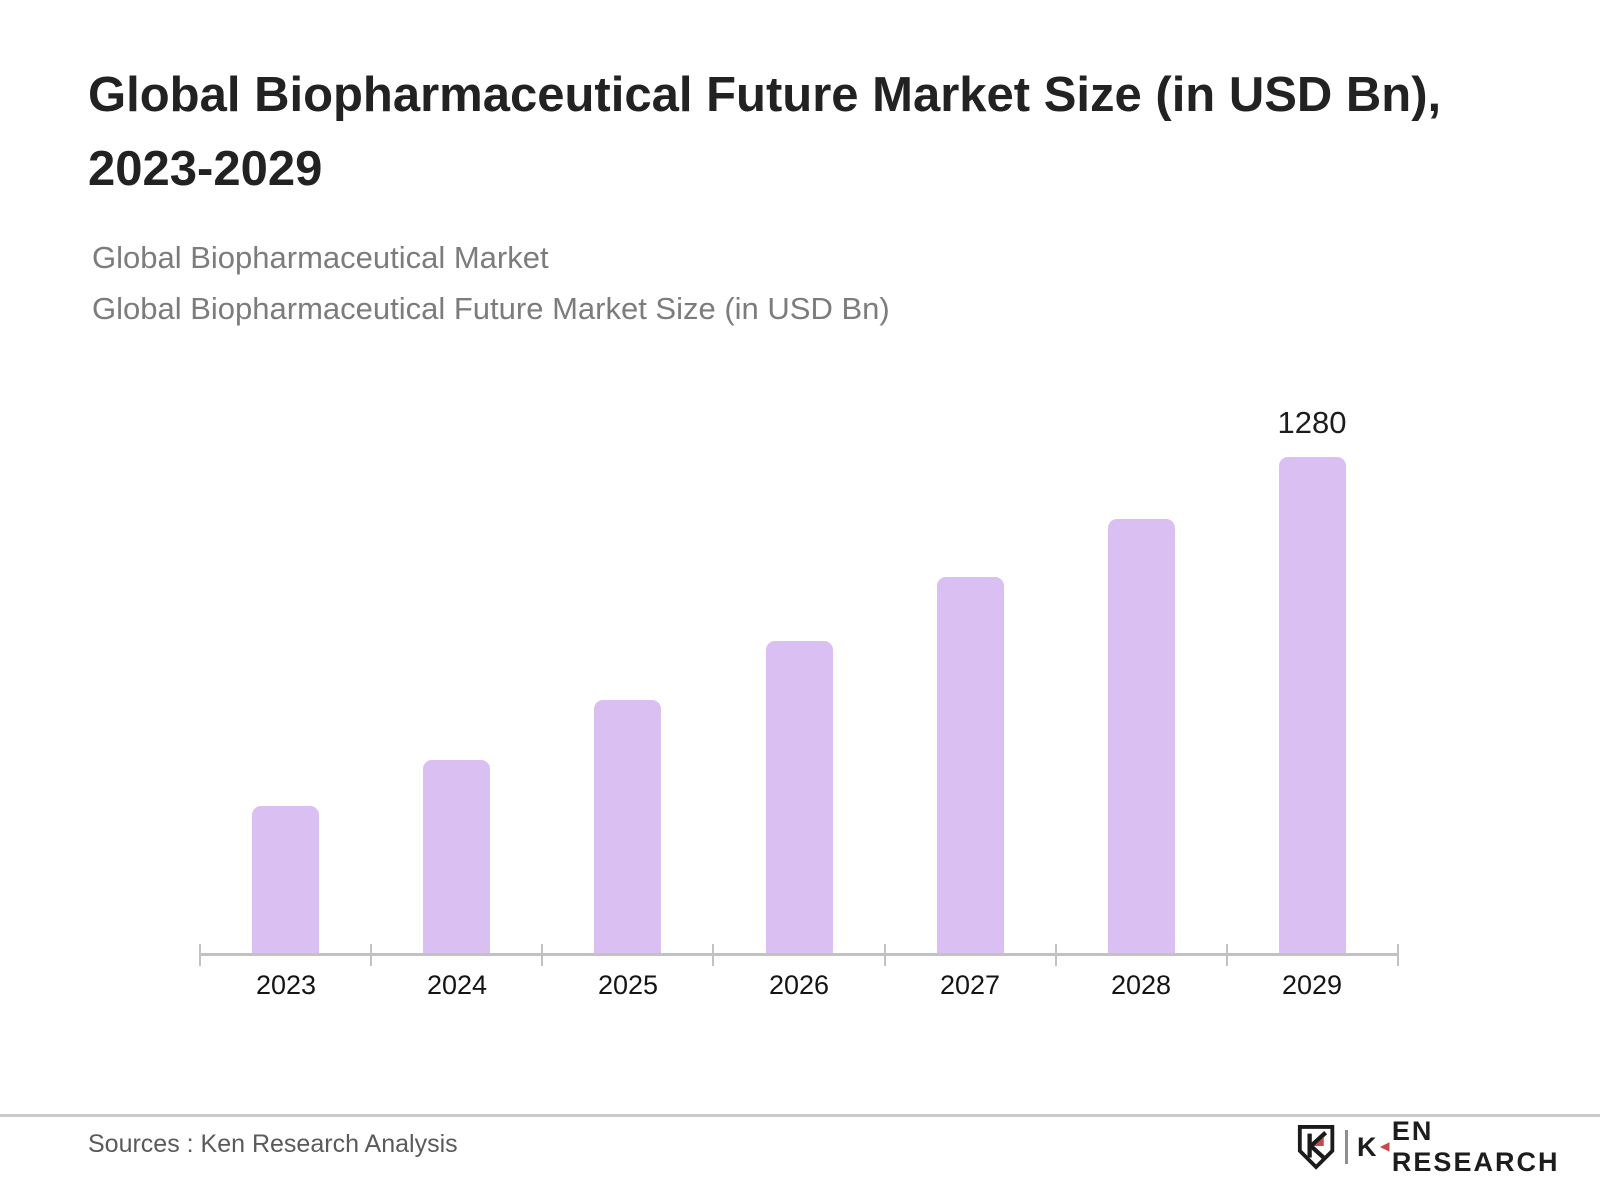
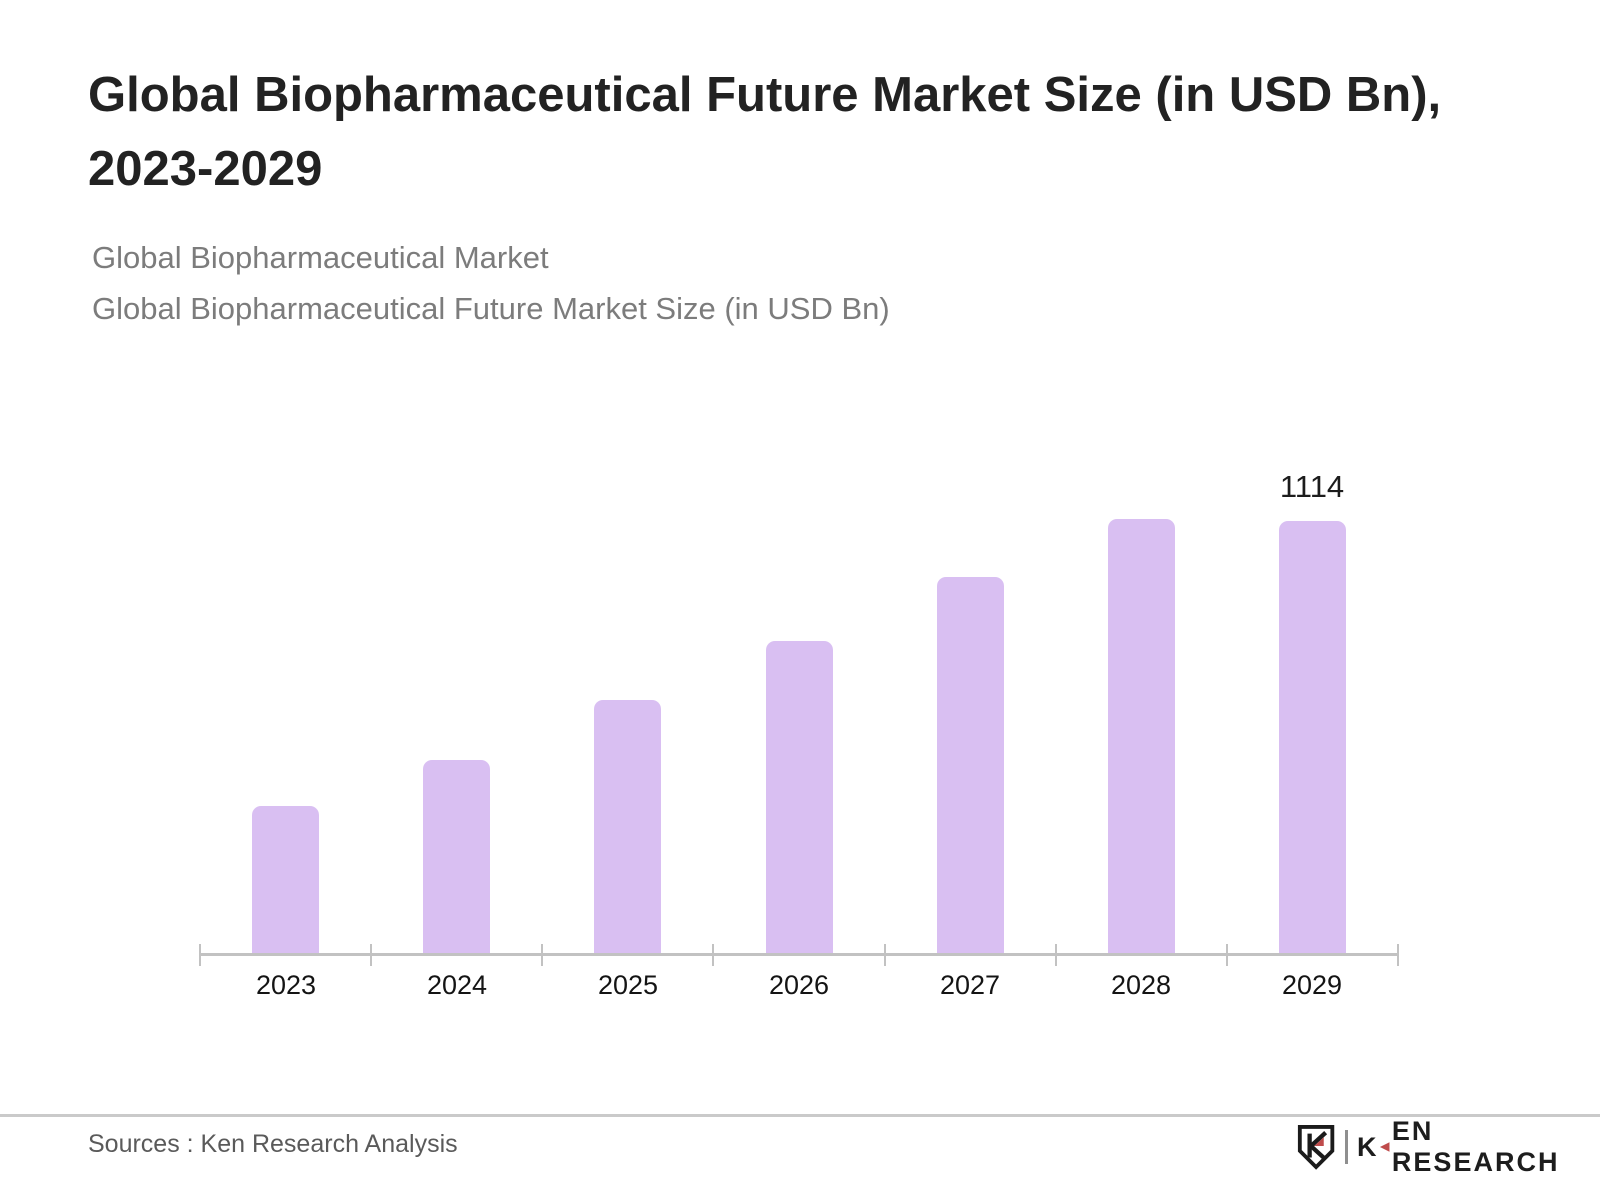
2029: 1280 -> 1114
